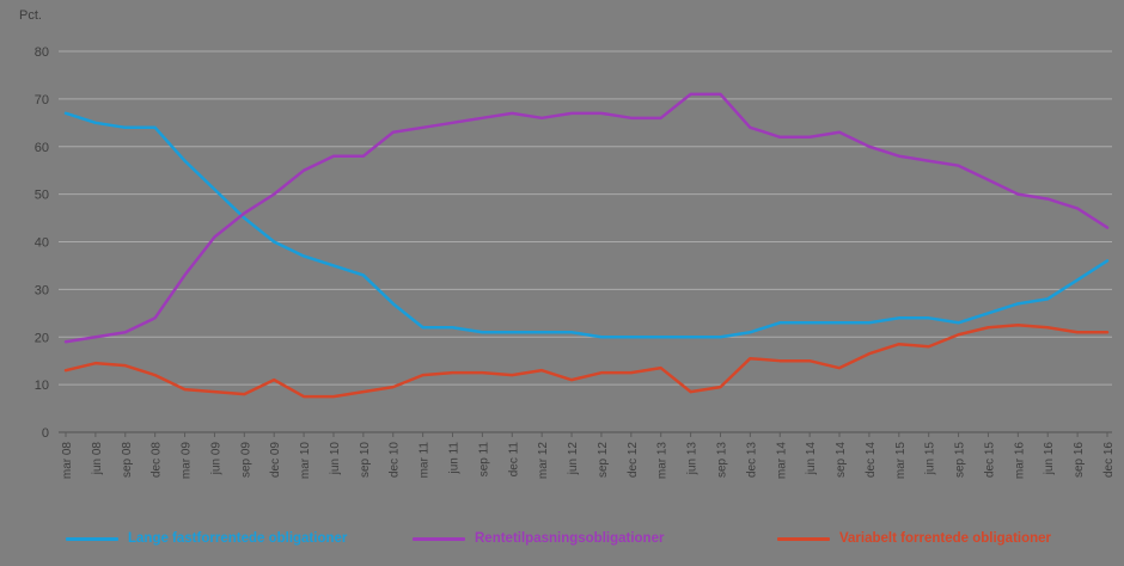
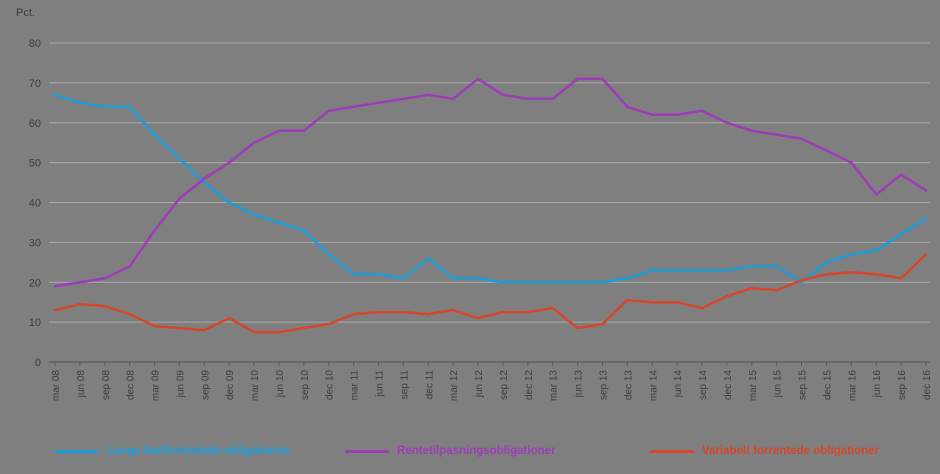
Lange fastforrentede obligationer/dec 11: 21 -> 26
Rentetilpasningsobligationer/jun 12: 67 -> 71
Lange fastforrentede obligationer/sep 15: 23 -> 20
Rentetilpasningsobligationer/jun 16: 49 -> 42
Variabelt forrentede obligationer/dec 16: 21 -> 27
